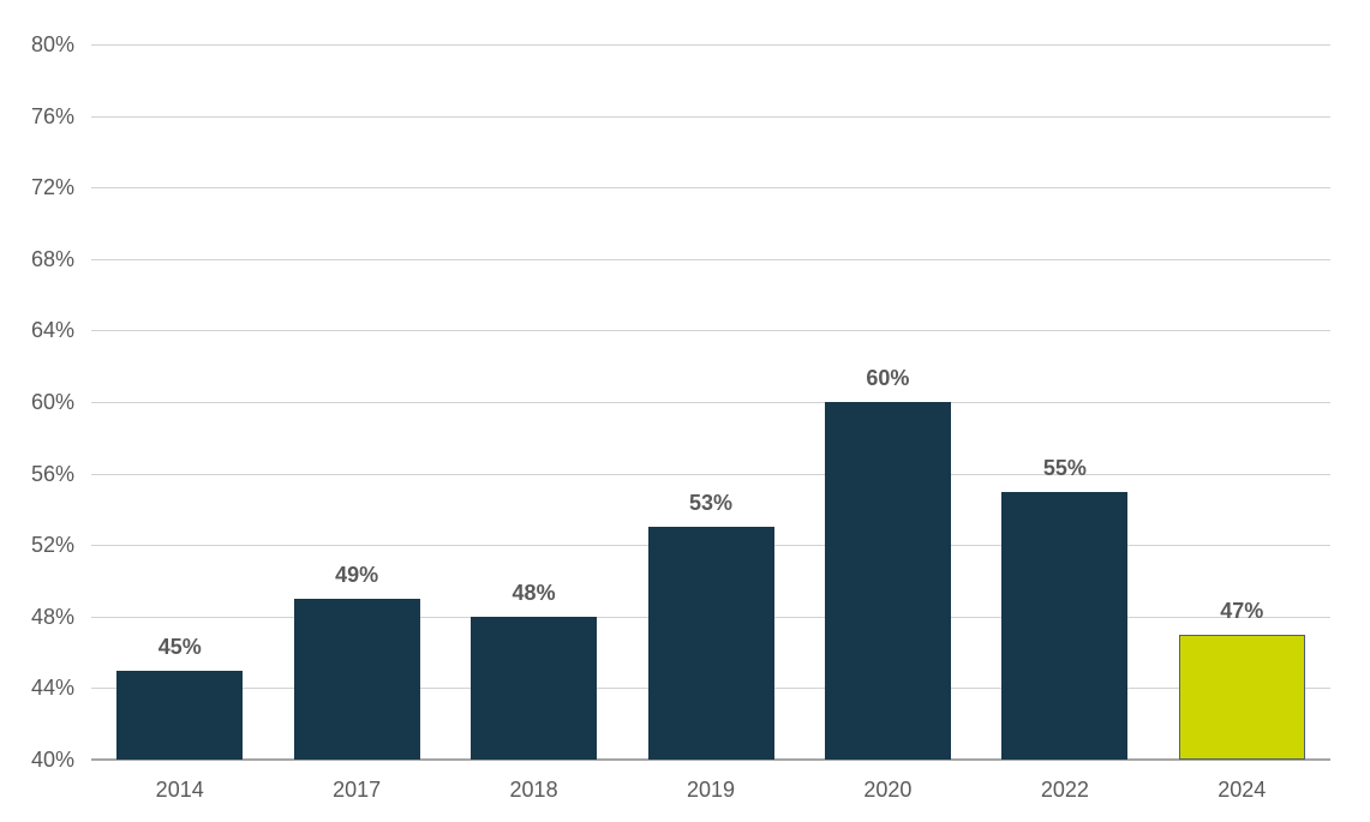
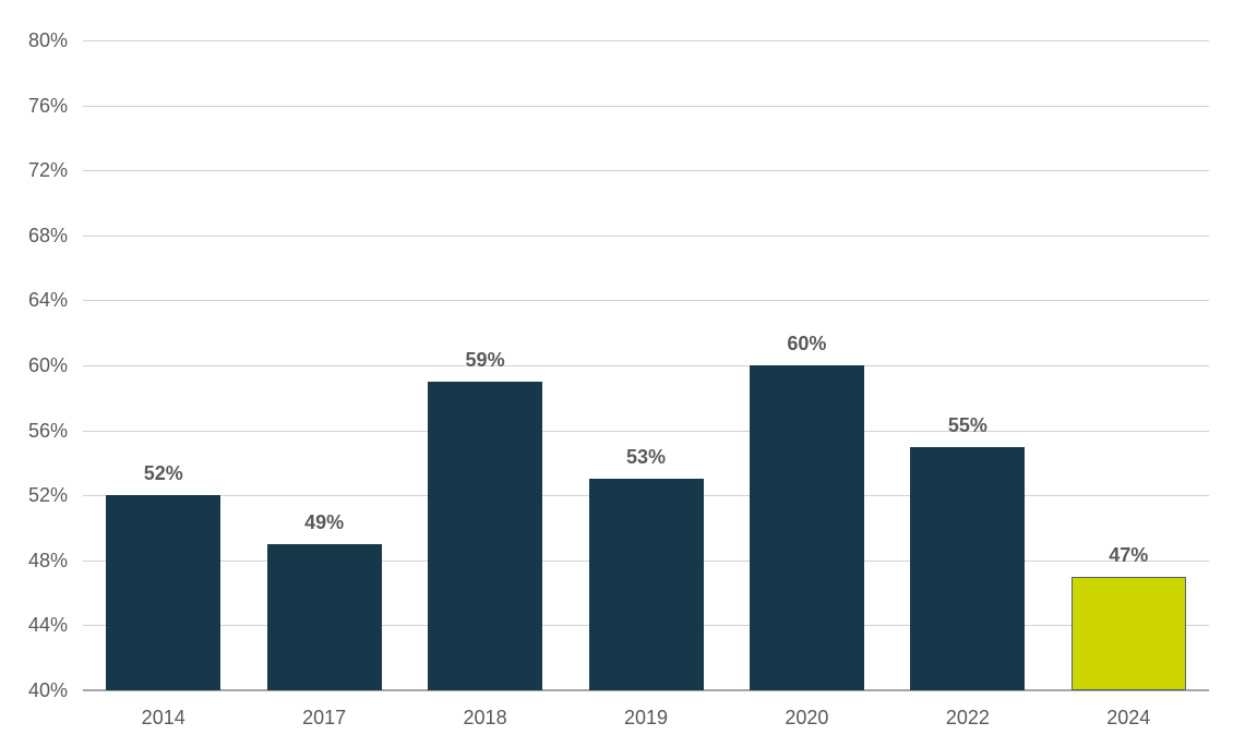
2014: 45% -> 52%
2018: 48% -> 59%
